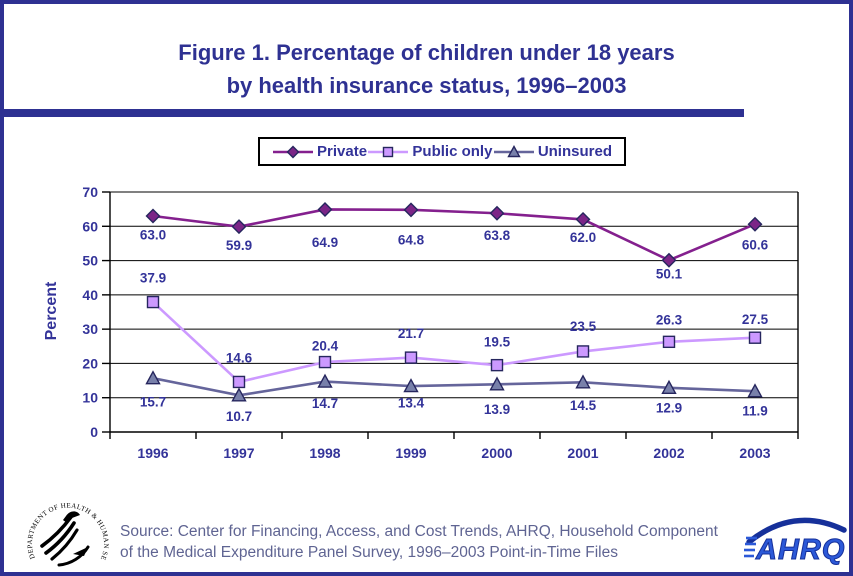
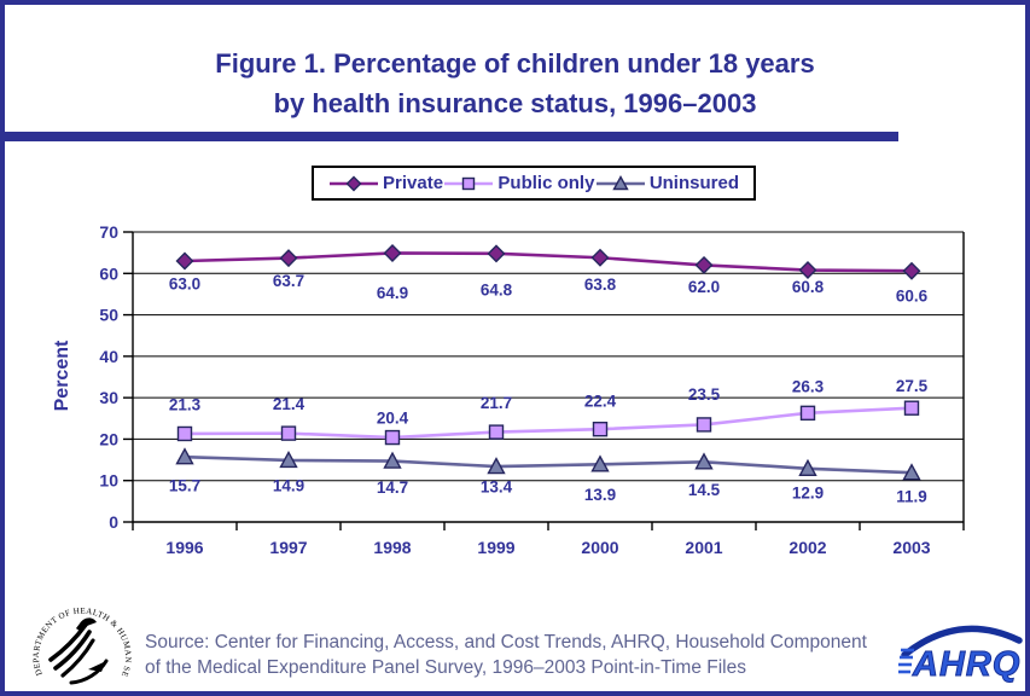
Public only/1996: 37.9 -> 21.3
Private/1997: 59.9 -> 63.7
Public only/1997: 14.6 -> 21.4
Uninsured/1997: 10.7 -> 14.9
Public only/2000: 19.5 -> 22.4
Private/2002: 50.1 -> 60.8
